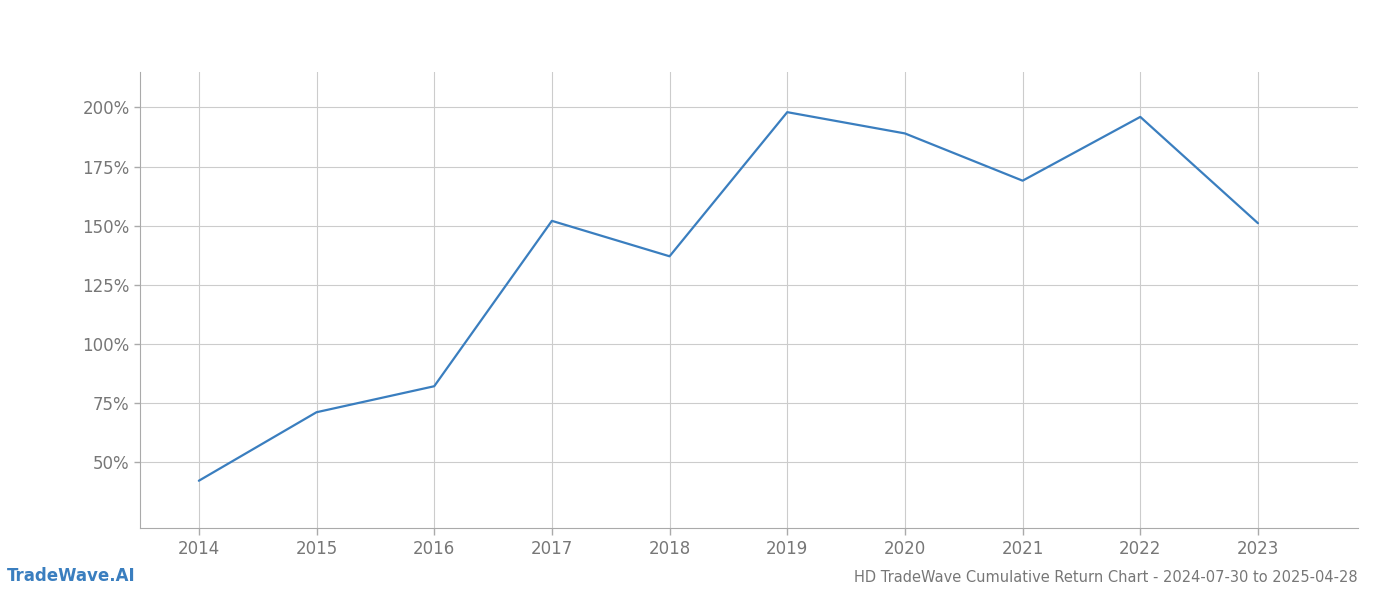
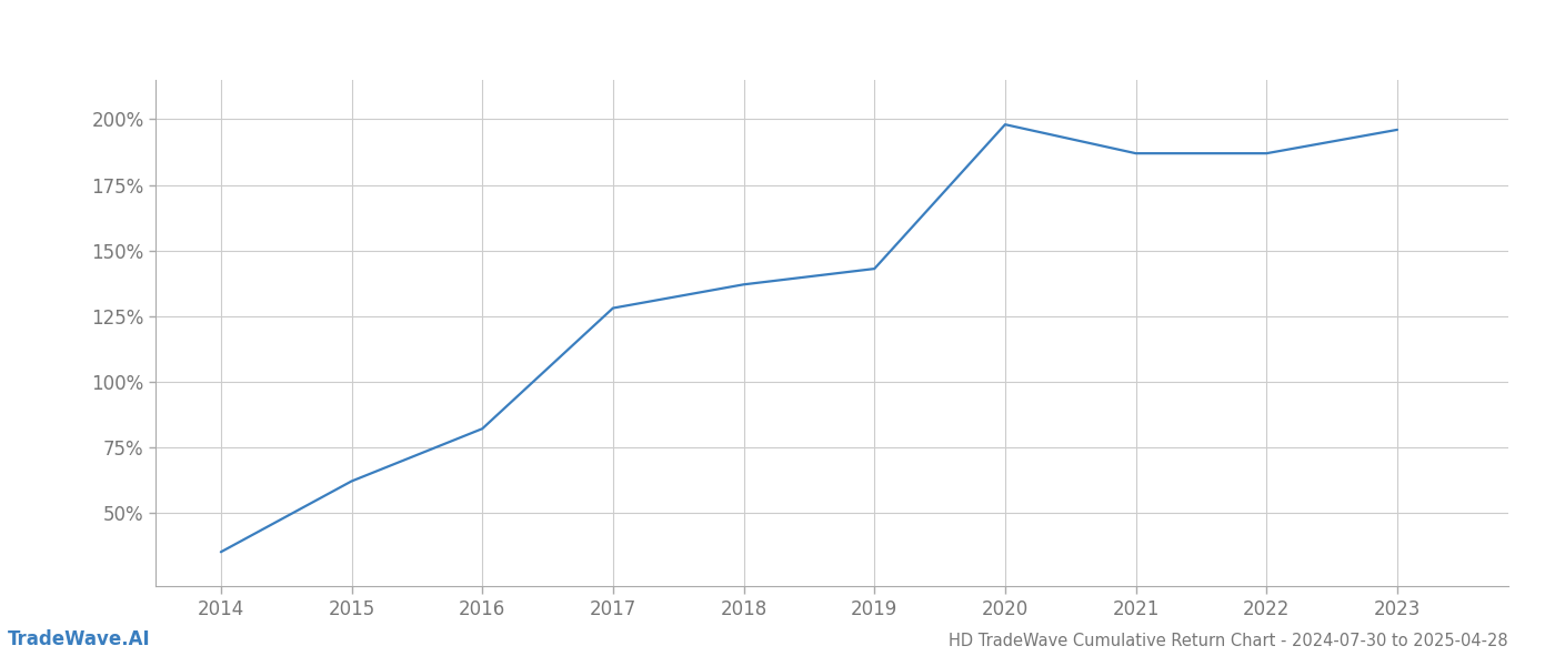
2014: 42% -> 35%
2015: 71% -> 62%
2017: 152% -> 128%
2019: 198% -> 143%
2020: 189% -> 198%
2021: 169% -> 187%
2022: 196% -> 187%
2023: 151% -> 196%
